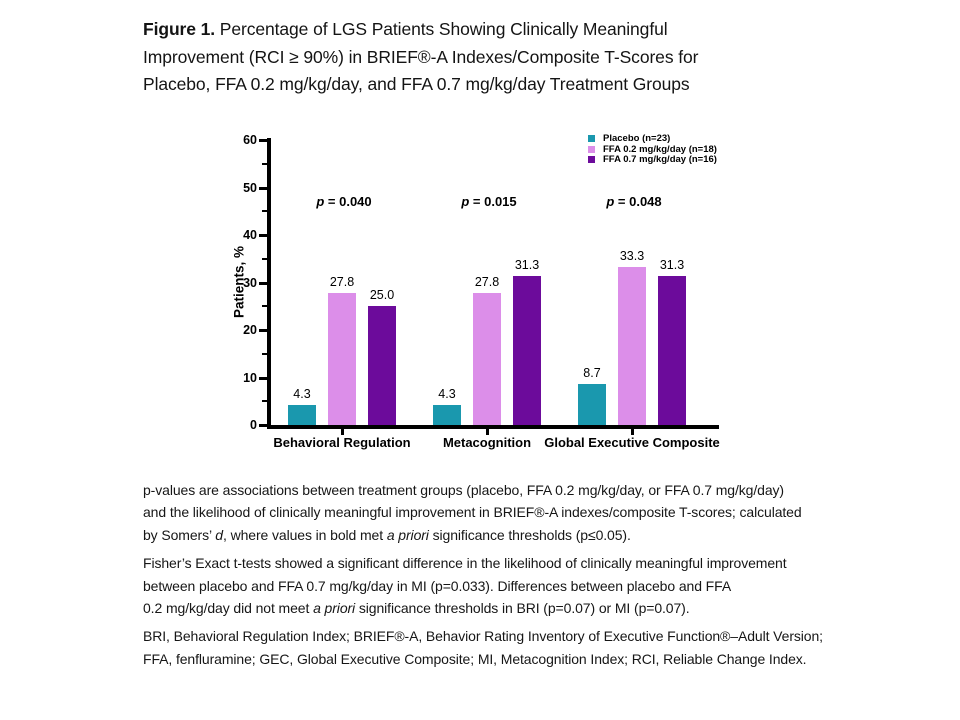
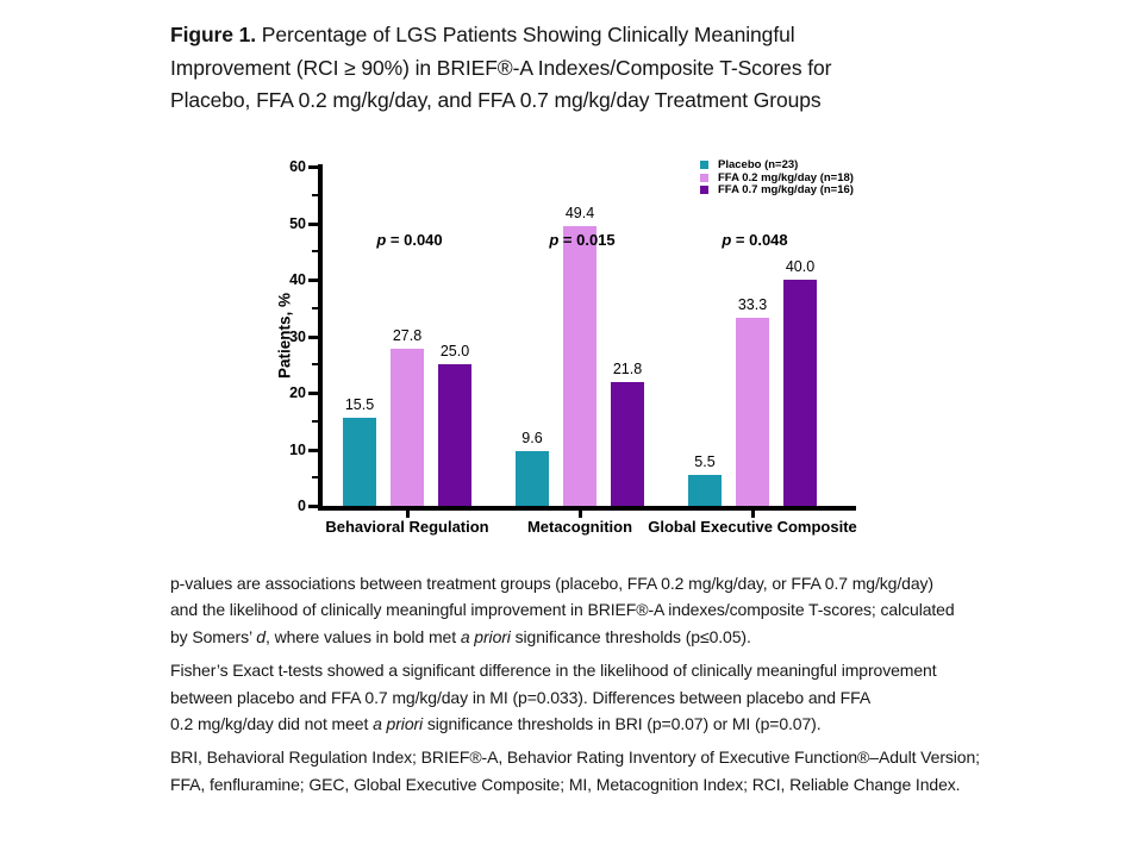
Placebo (n=23)/Behavioral Regulation: 4.3 -> 15.5
Placebo (n=23)/Metacognition: 4.3 -> 9.6
FFA 0.2 mg/kg/day (n=18)/Metacognition: 27.8 -> 49.4
FFA 0.7 mg/kg/day (n=16)/Metacognition: 31.3 -> 21.8
Placebo (n=23)/Global Executive Composite: 8.7 -> 5.5
FFA 0.7 mg/kg/day (n=16)/Global Executive Composite: 31.3 -> 40.0
